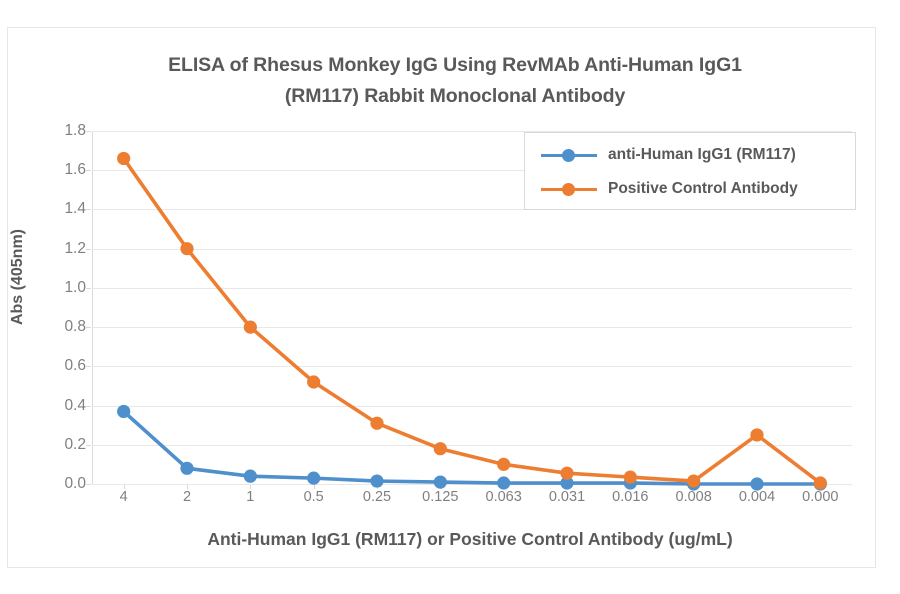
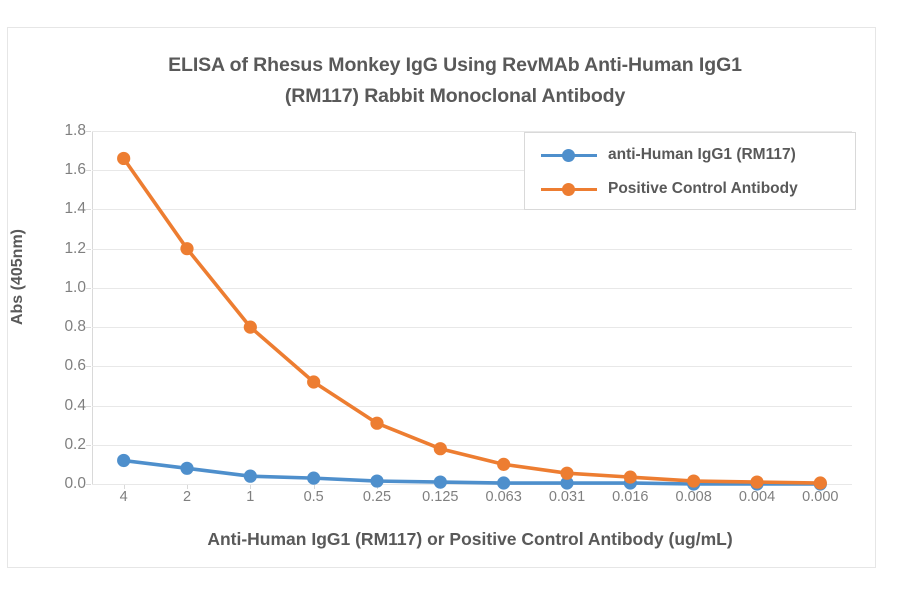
anti-Human IgG1 (RM117)/4: 0.37 -> 0.12
Positive Control Antibody/0.004: 0.25 -> 0.01
